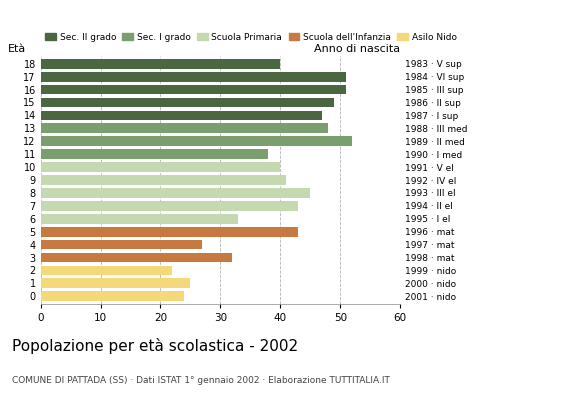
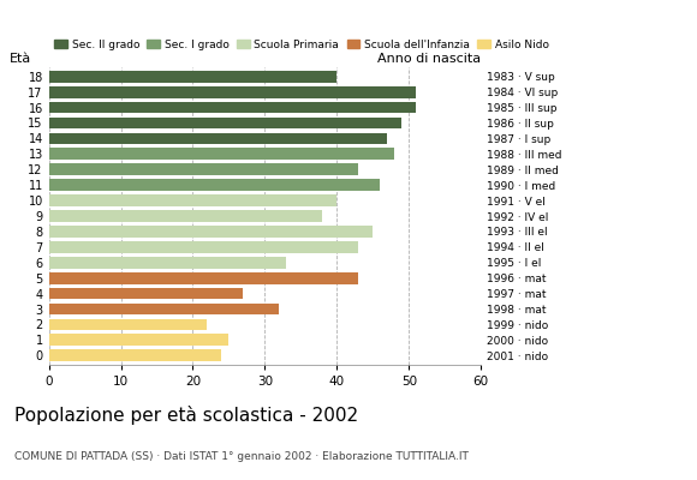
12: 52 -> 43
11: 38 -> 46
9: 41 -> 38
